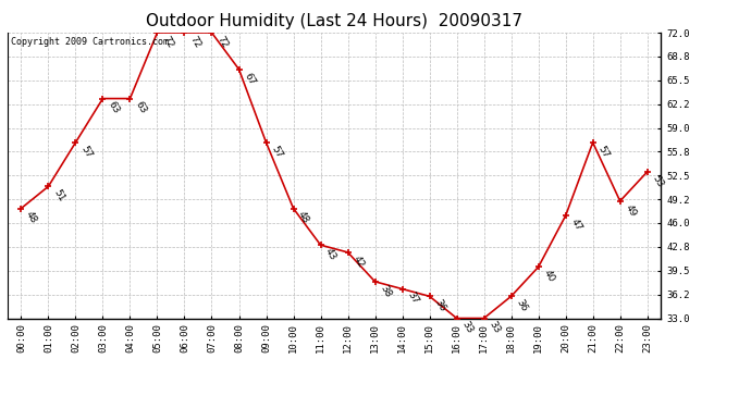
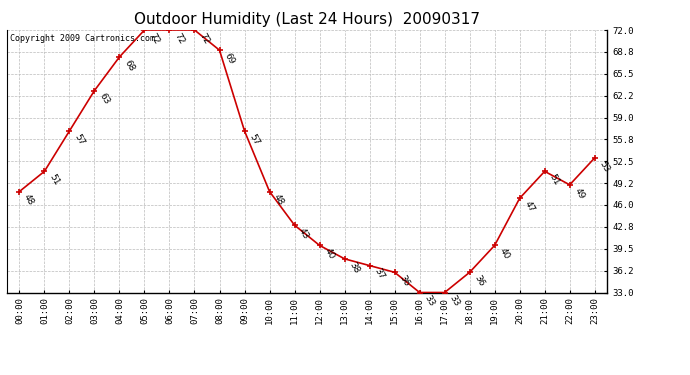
04:00: 63 -> 68
08:00: 67 -> 69
12:00: 42 -> 40
21:00: 57 -> 51
